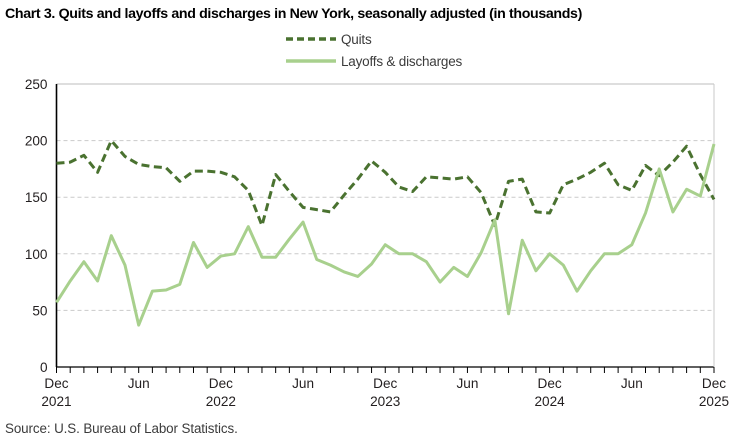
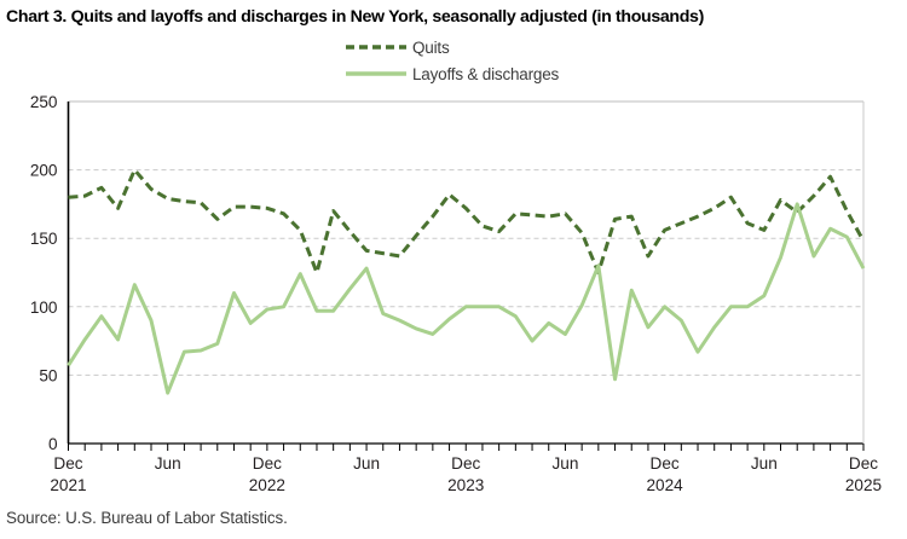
Layoffs & discharges/Dec 2023: 108 -> 100
Quits/Dec 2024: 136 -> 156
Layoffs & discharges/Dec 2025: 197 -> 128
